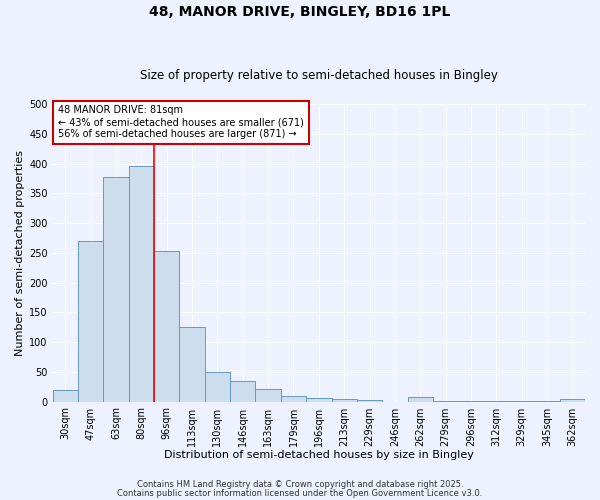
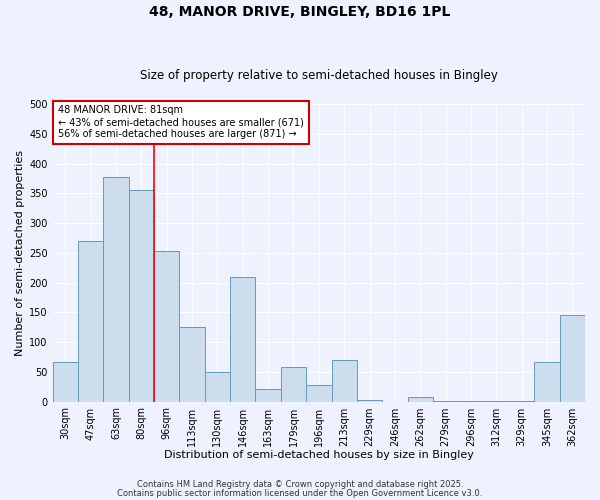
30sqm: 20 -> 66
80sqm: 395 -> 356
146sqm: 35 -> 210
179sqm: 10 -> 58
196sqm: 6 -> 28
213sqm: 5 -> 70
345sqm: 1 -> 66
362sqm: 5 -> 146
